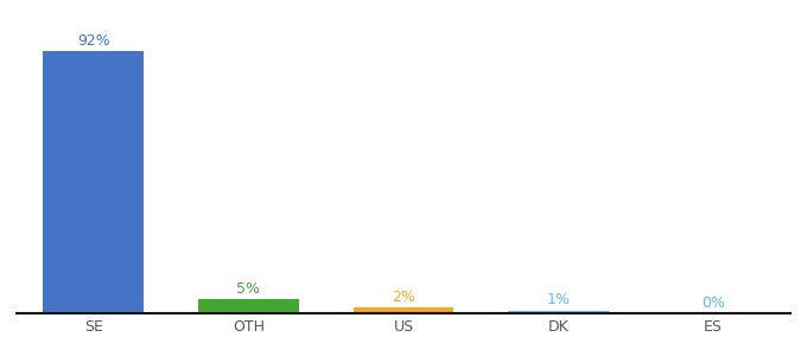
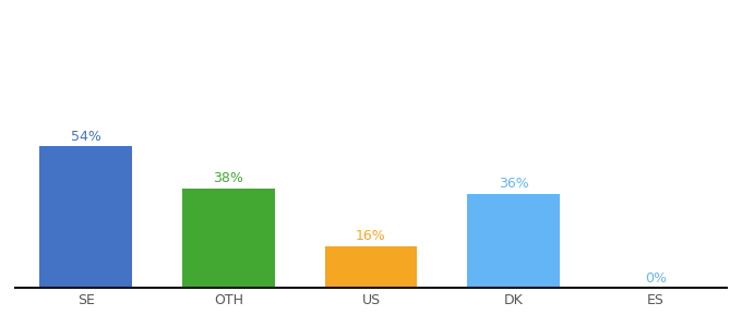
SE: 92% -> 54%
OTH: 5% -> 38%
US: 2% -> 16%
DK: 1% -> 36%
